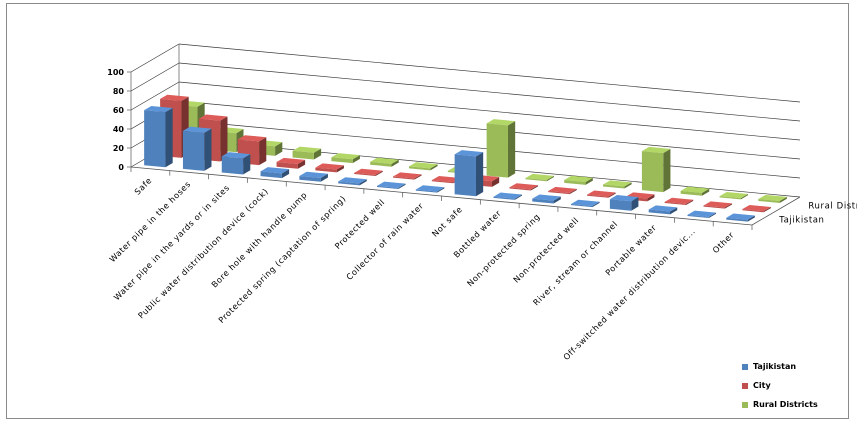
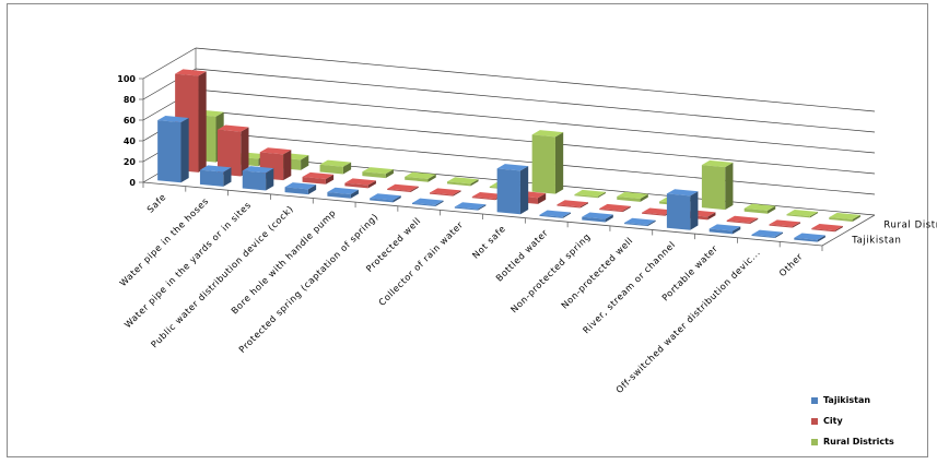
City/Safe: 60 -> 90
Tajikistan/Water pipe in the hoses: 40 -> 10
Rural Districts/Water pipe in the hoses: 20 -> 10
Tajikistan/River, stream or channel: 10 -> 30
